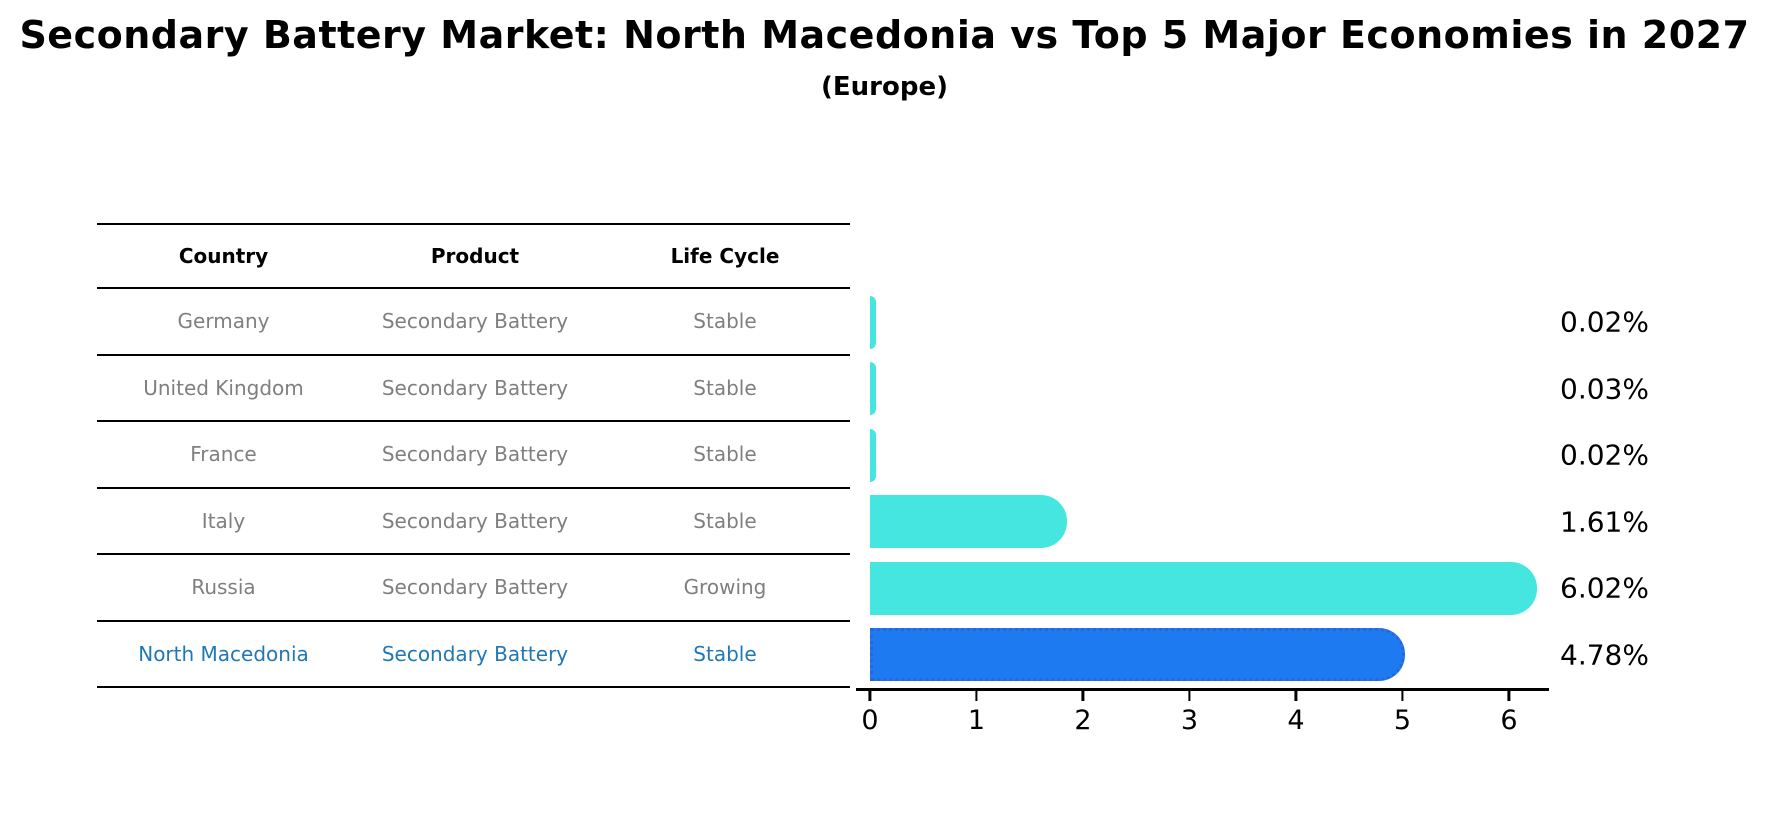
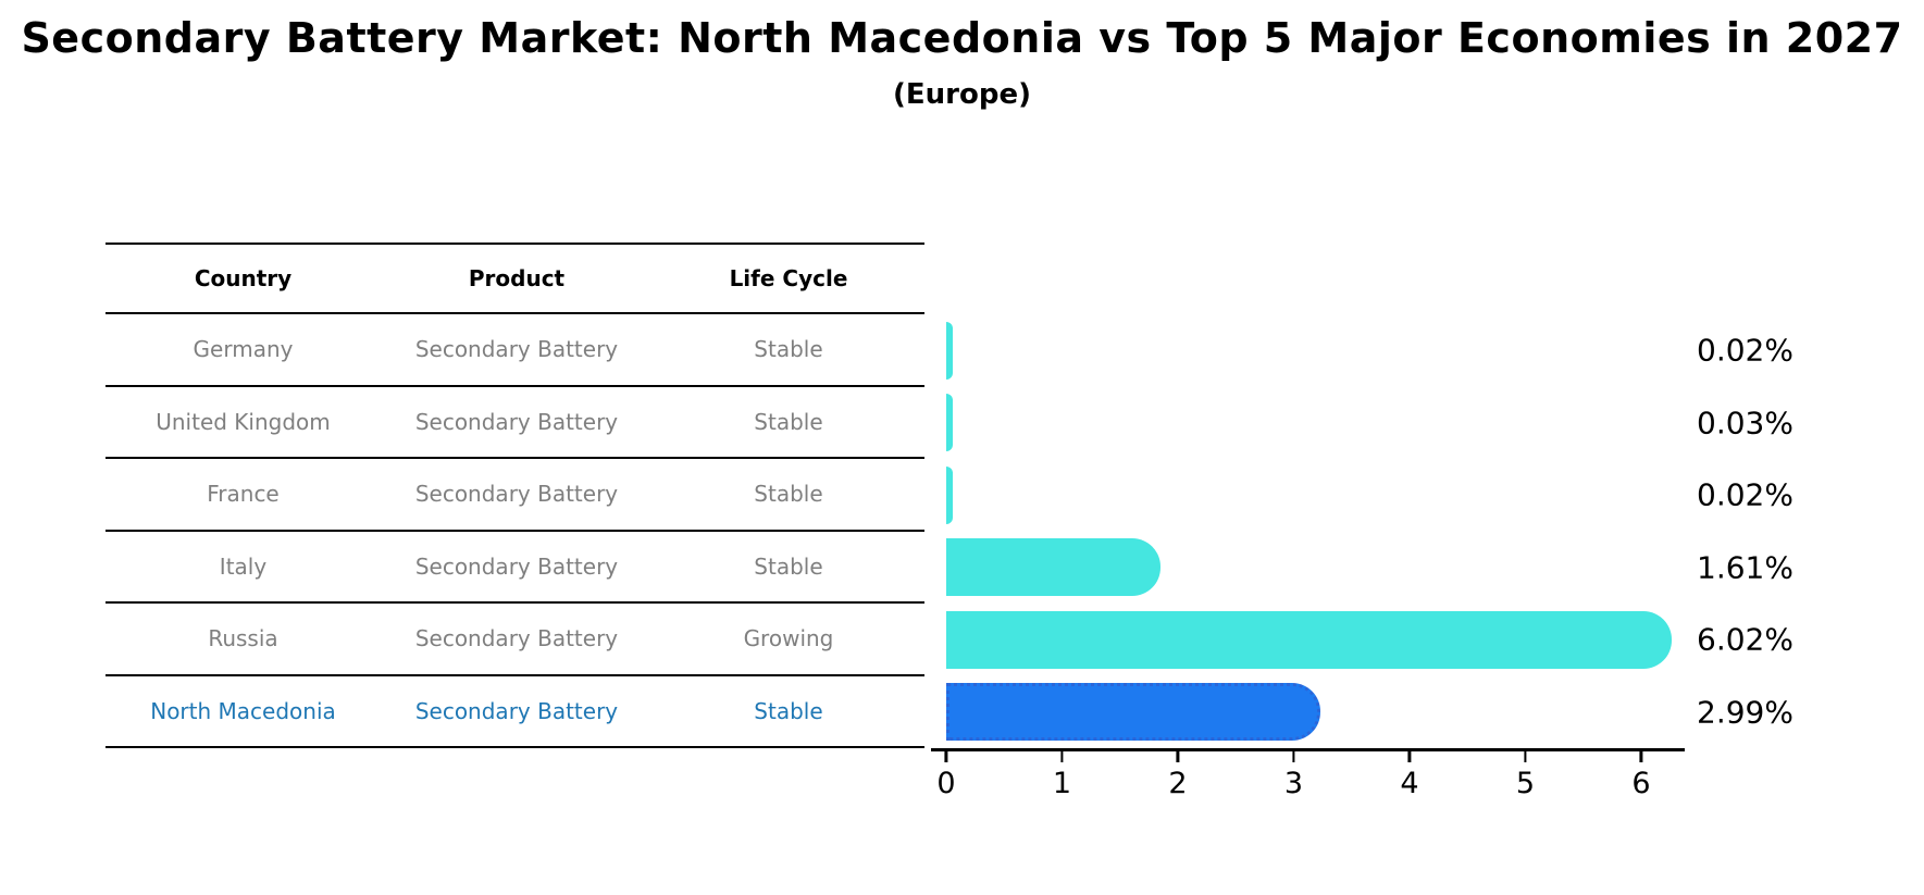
North Macedonia: 4.78% -> 2.99%
